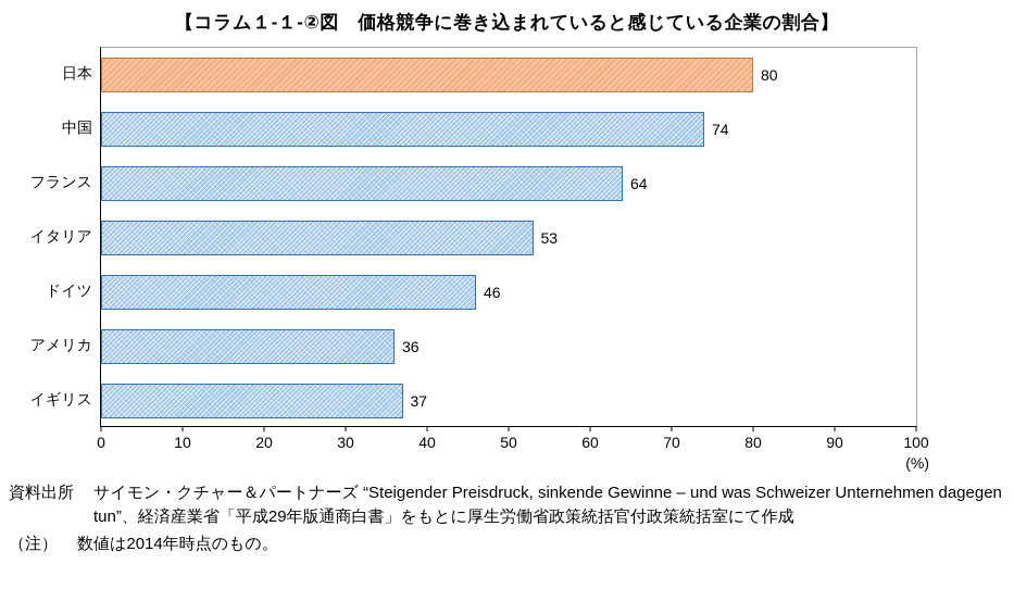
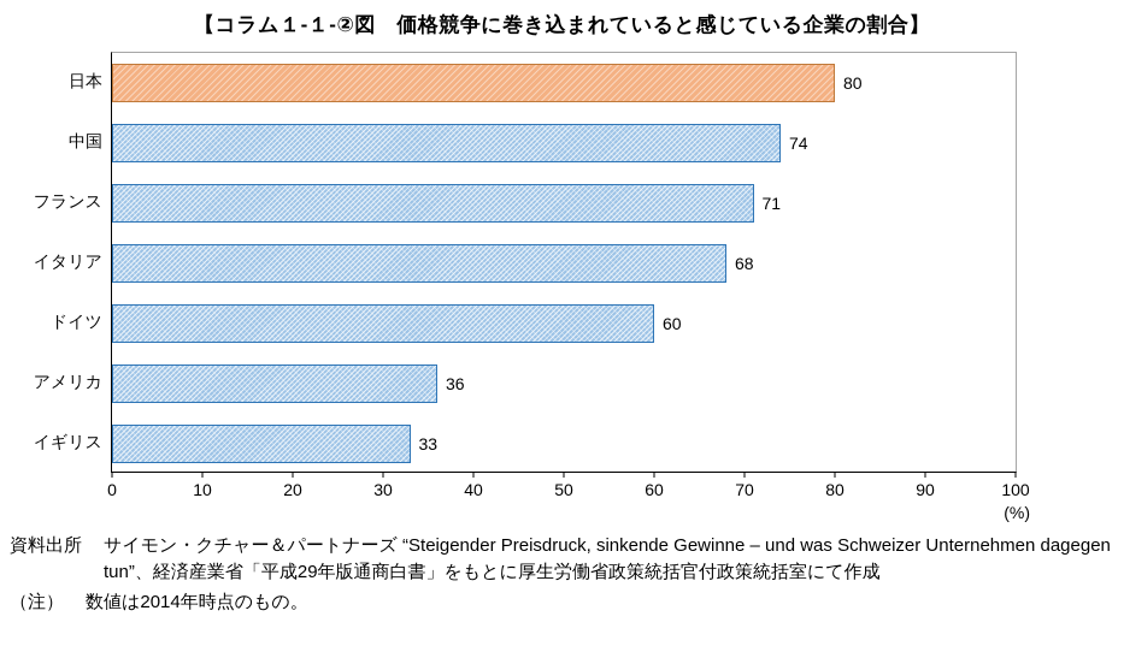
フランス: 64 -> 71
イタリア: 53 -> 68
ドイツ: 46 -> 60
イギリス: 37 -> 33
